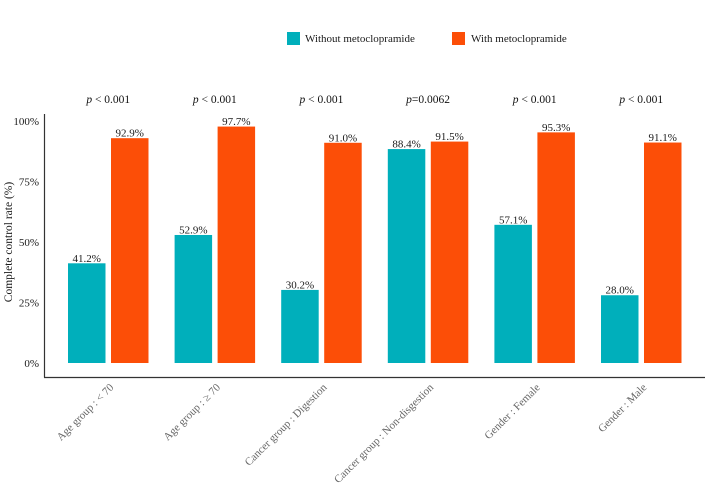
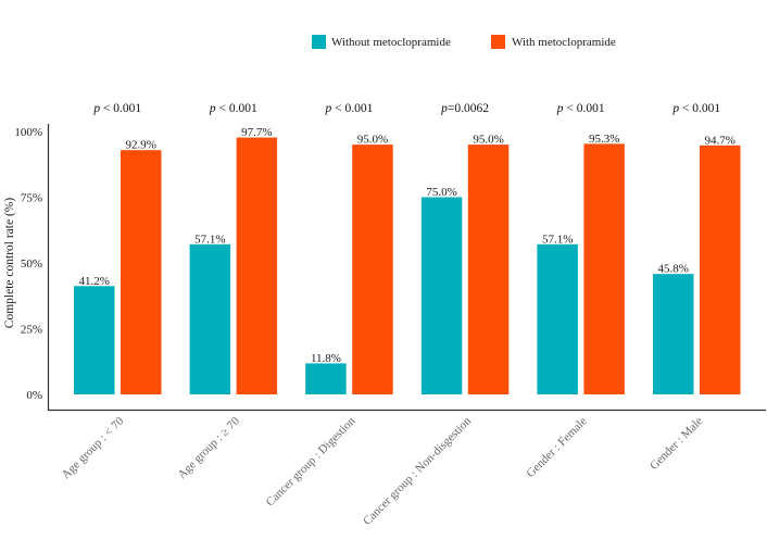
Without metoclopramide/Age group : ≥ 70: 52.9% -> 57.1%
Without metoclopramide/Cancer group : Digestion: 30.2% -> 11.8%
With metoclopramide/Cancer group : Digestion: 91.0% -> 95.0%
Without metoclopramide/Cancer group : Non-disgestion: 88.4% -> 75.0%
With metoclopramide/Cancer group : Non-disgestion: 91.5% -> 95.0%
Without metoclopramide/Gender : Male: 28.0% -> 45.8%
With metoclopramide/Gender : Male: 91.1% -> 94.7%
